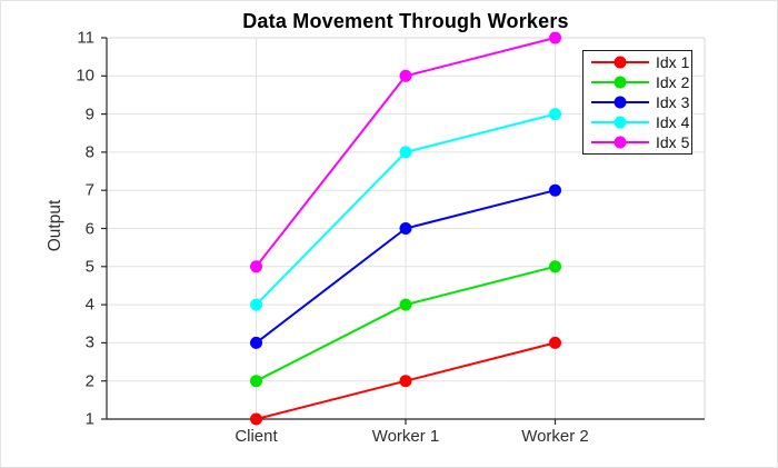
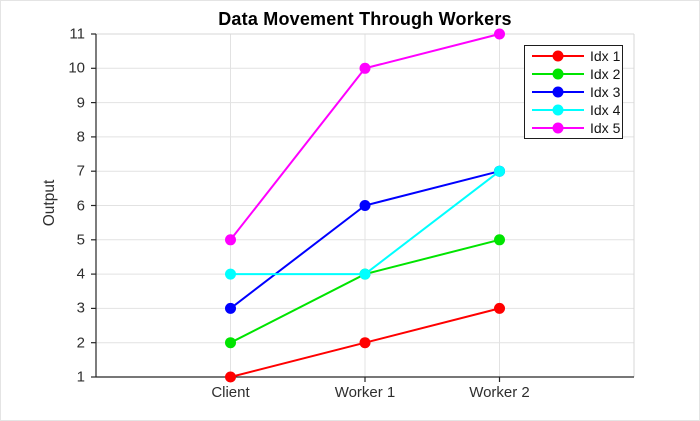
Idx 4/Worker 1: 8 -> 4
Idx 4/Worker 2: 9 -> 7
